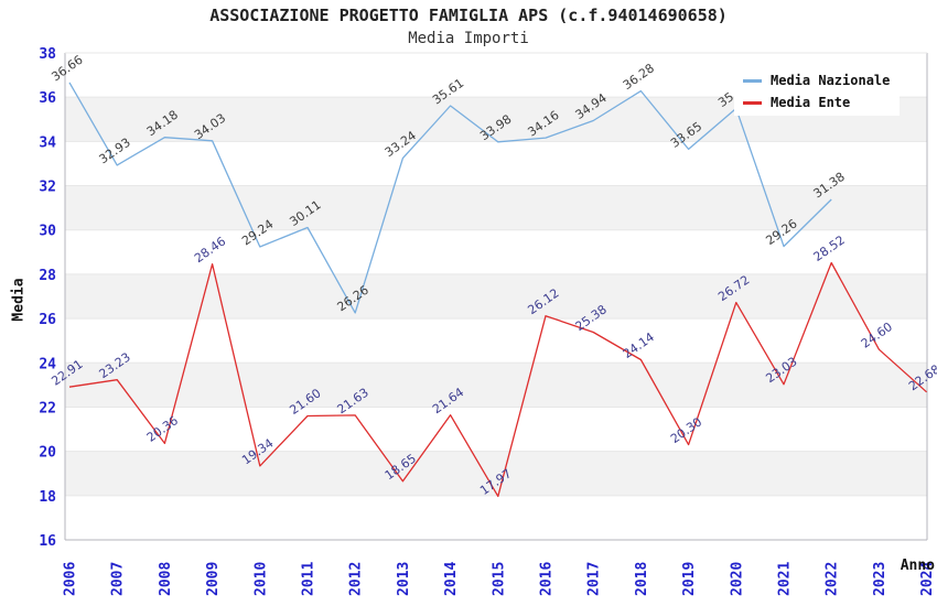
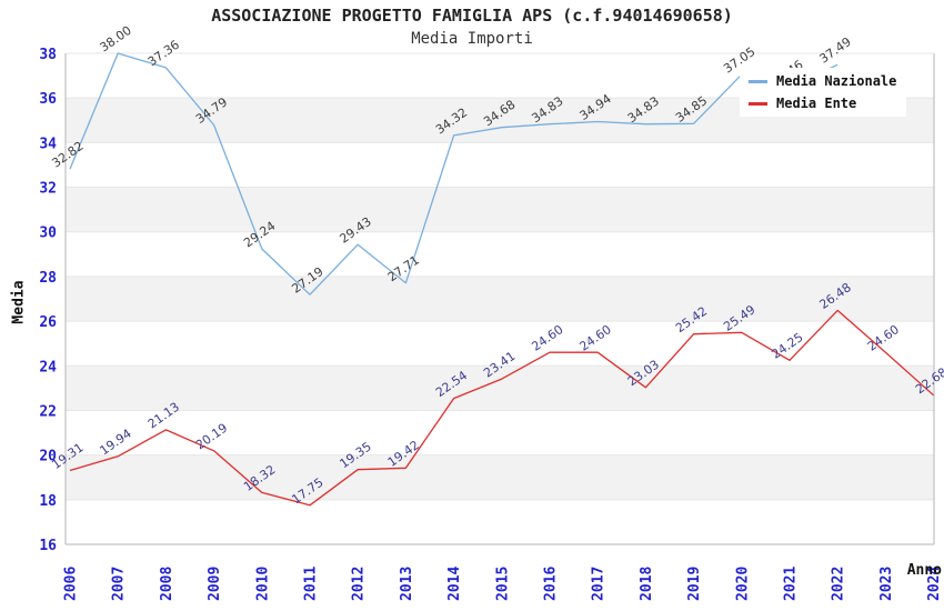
Media Nazionale/2006: 36.66 -> 32.82
Media Ente/2006: 22.91 -> 19.31
Media Nazionale/2007: 32.93 -> 38.00
Media Ente/2007: 23.23 -> 19.94
Media Nazionale/2008: 34.18 -> 37.36
Media Ente/2008: 20.36 -> 21.13
Media Nazionale/2009: 34.03 -> 34.79
Media Ente/2009: 28.46 -> 20.19
Media Ente/2010: 19.34 -> 18.32
Media Nazionale/2011: 30.11 -> 27.19
Media Ente/2011: 21.60 -> 17.75
Media Nazionale/2012: 26.26 -> 29.43
Media Ente/2012: 21.63 -> 19.35
Media Nazionale/2013: 33.24 -> 27.71
Media Ente/2013: 18.65 -> 19.42
Media Nazionale/2014: 35.61 -> 34.32
Media Ente/2014: 21.64 -> 22.54
Media Nazionale/2015: 33.98 -> 34.68
Media Ente/2015: 17.97 -> 23.41
Media Nazionale/2016: 34.16 -> 34.83
Media Ente/2016: 26.12 -> 24.60
Media Ente/2017: 25.38 -> 24.60
Media Nazionale/2018: 36.28 -> 34.83
Media Ente/2018: 24.14 -> 23.03
Media Nazionale/2019: 33.65 -> 34.85
Media Ente/2019: 20.30 -> 25.42
Media Nazionale/2020: 35.49 -> 37.05
Media Ente/2020: 26.72 -> 25.49
Media Nazionale/2021: 29.26 -> 36.46
Media Ente/2021: 23.03 -> 24.25
Media Nazionale/2022: 31.38 -> 37.49
Media Ente/2022: 28.52 -> 26.48
